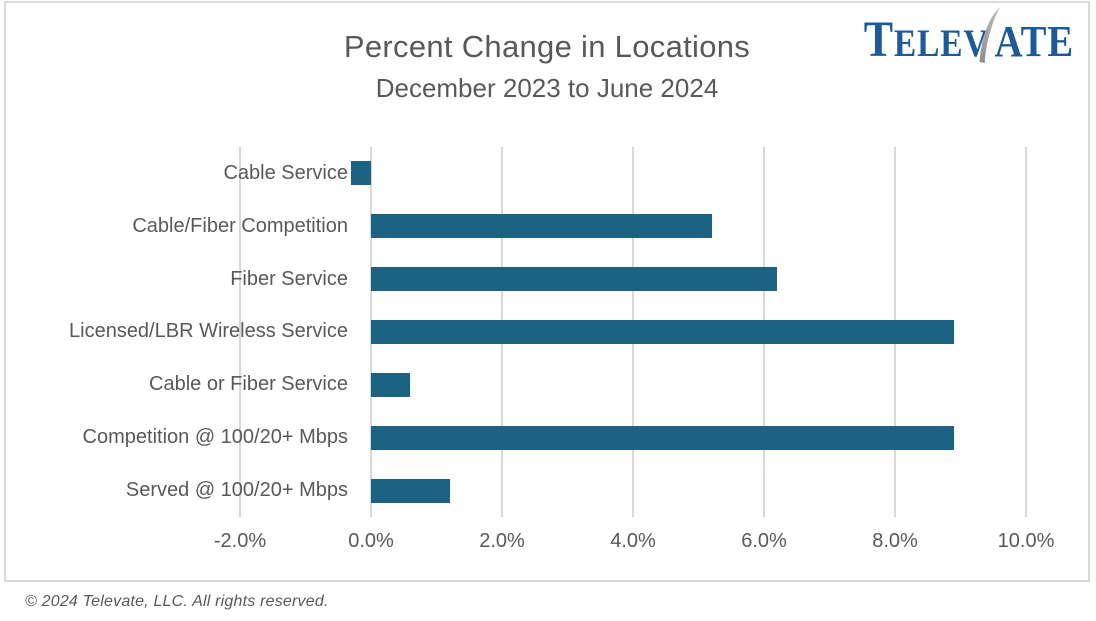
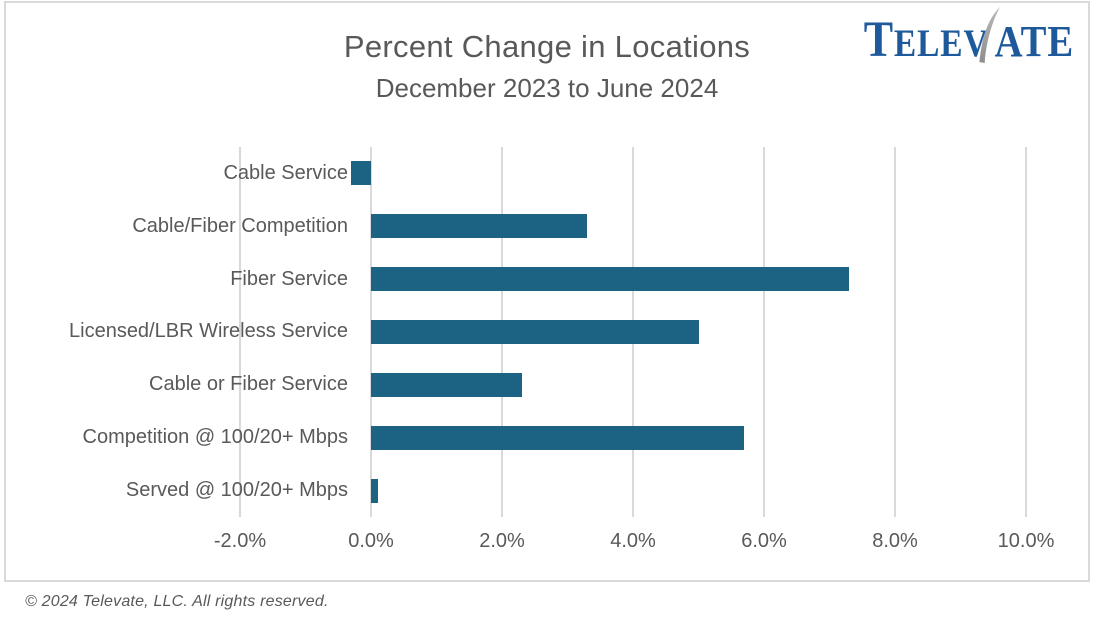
Cable/Fiber Competition: 5.2% -> 3.3%
Fiber Service: 6.2% -> 7.3%
Licensed/LBR Wireless Service: 8.9% -> 5.0%
Cable or Fiber Service: 0.6% -> 2.3%
Competition @ 100/20+ Mbps: 8.9% -> 5.7%
Served @ 100/20+ Mbps: 1.2% -> 0.1%
